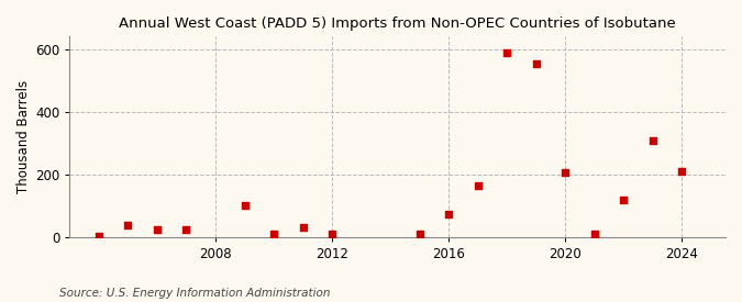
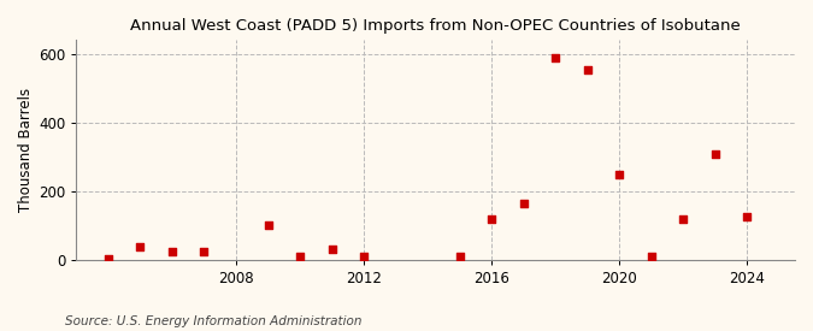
2016: 75 -> 120
2020: 205 -> 250
2024: 210 -> 125
